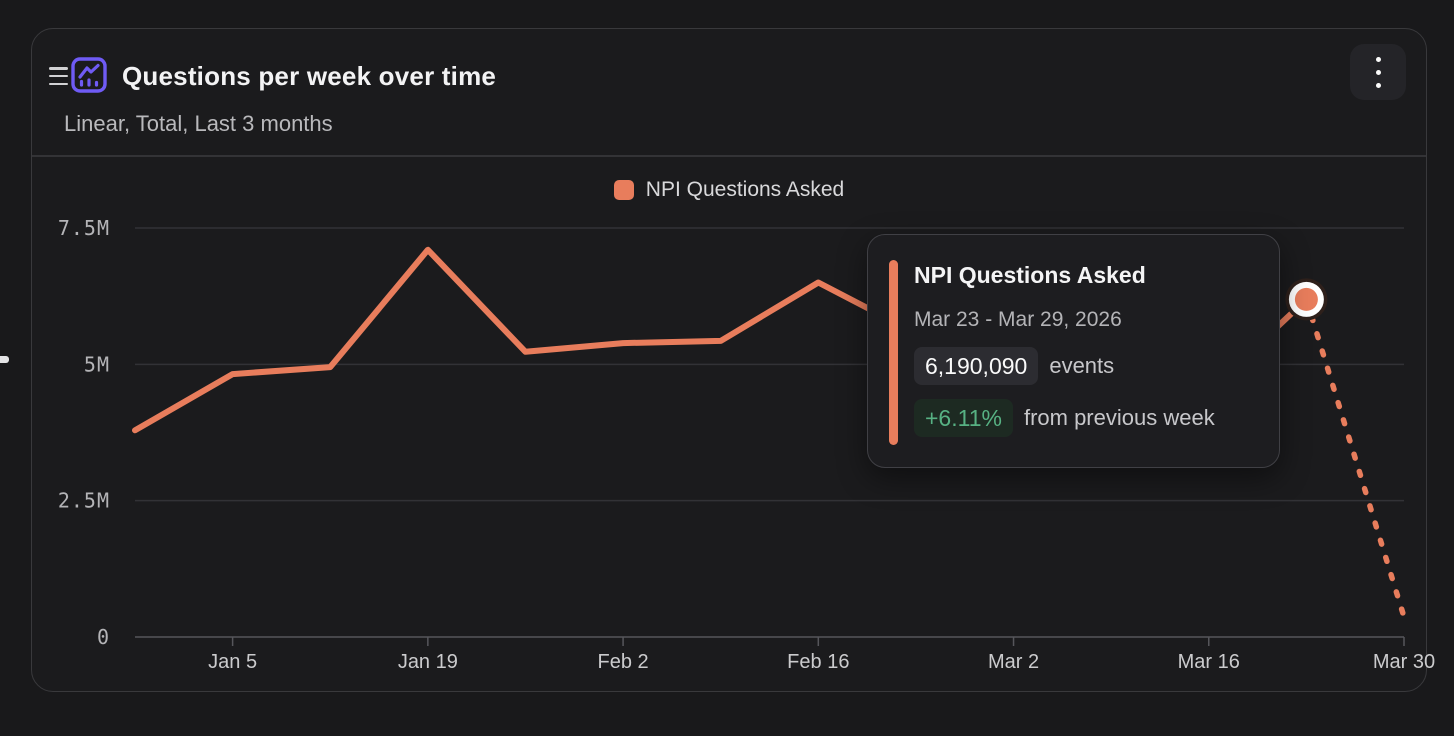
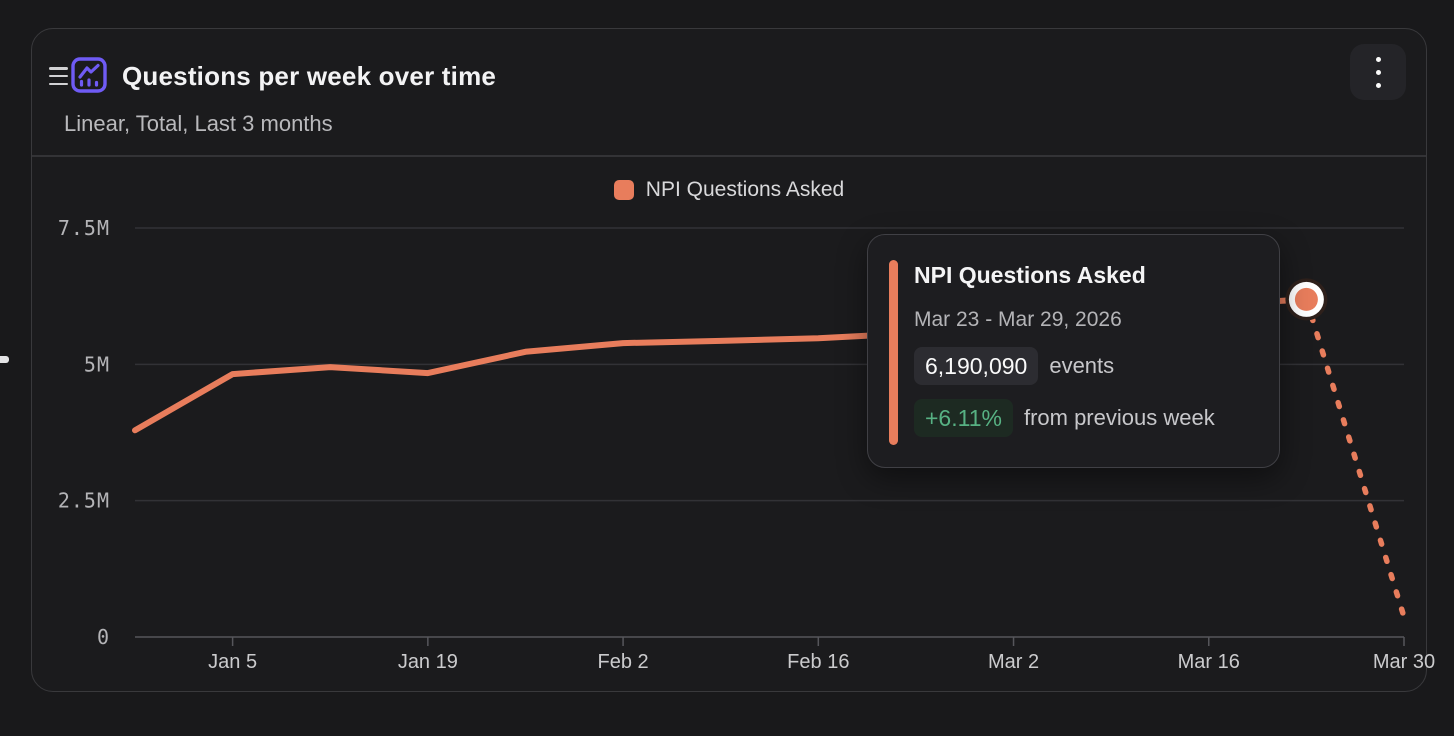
Jan 19: 7.1M -> 4.8M
Feb 16: 6.5M -> 5.5M
Mar 16: 4.5M -> 6.1M
